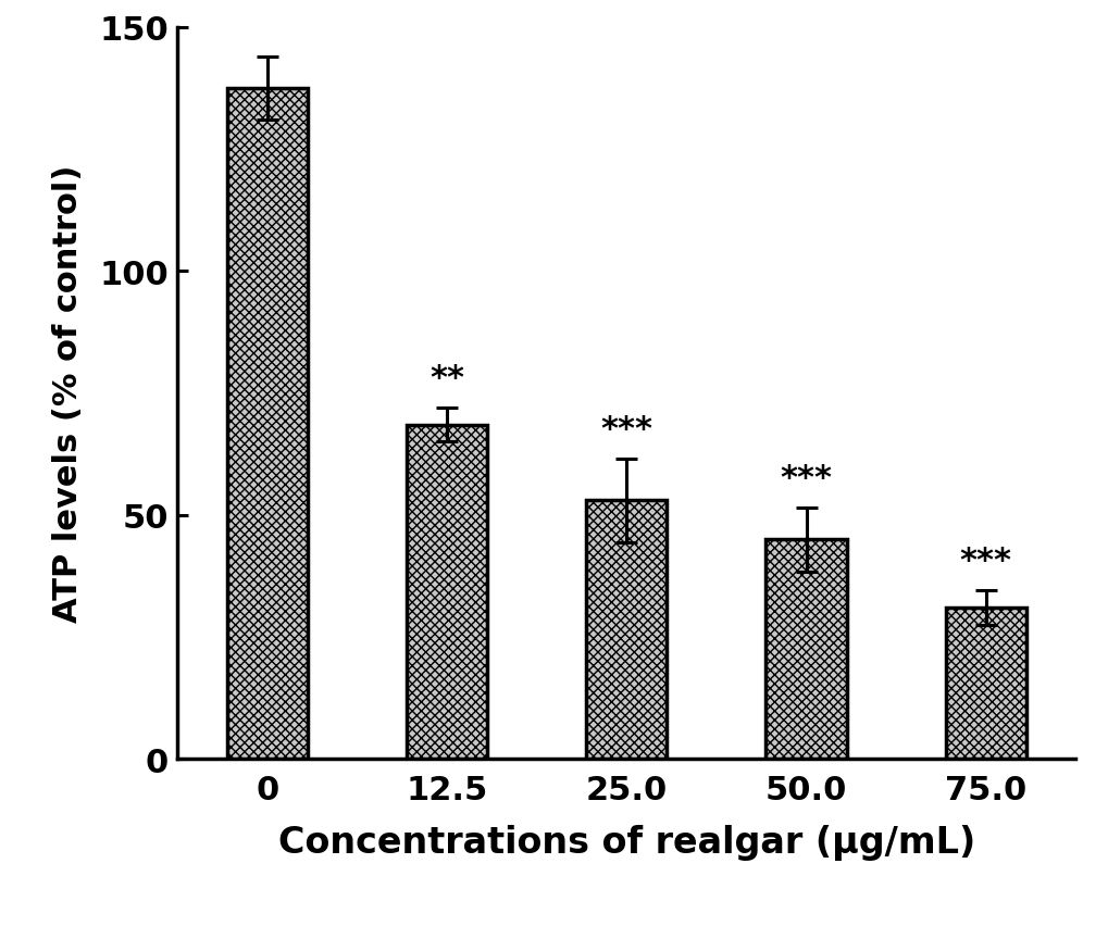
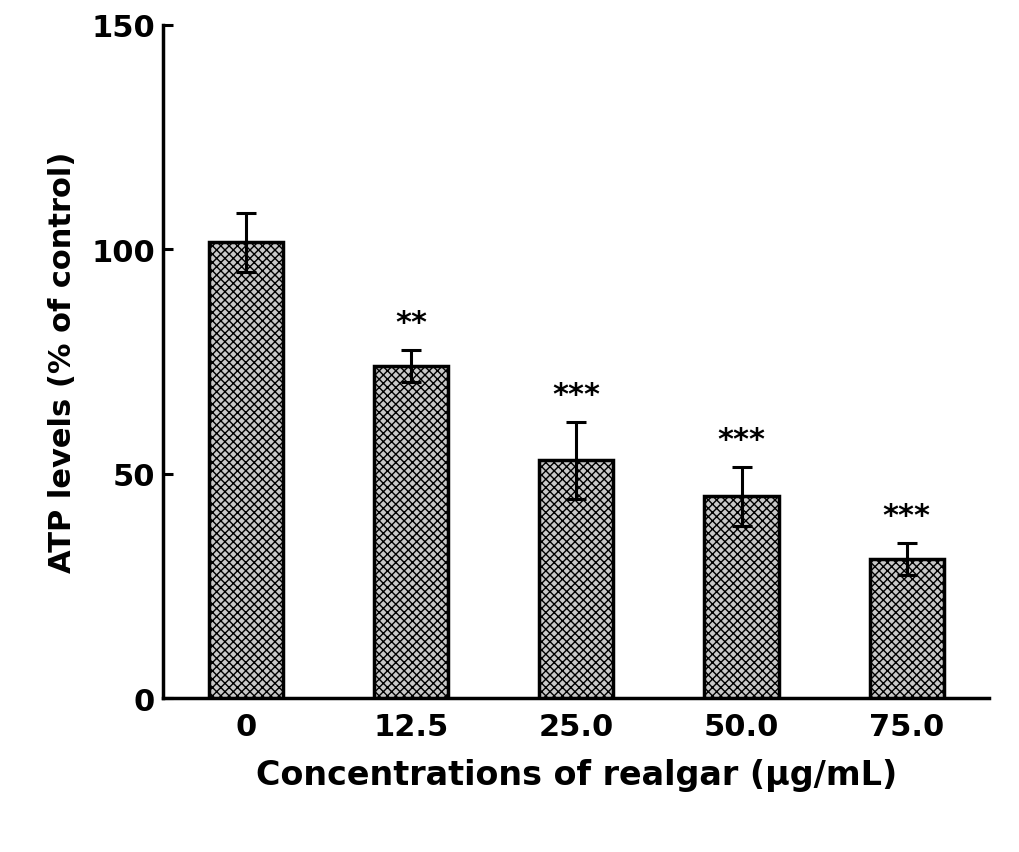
0: 137.5 -> 101.5
12.5: 68.5 -> 74.0
